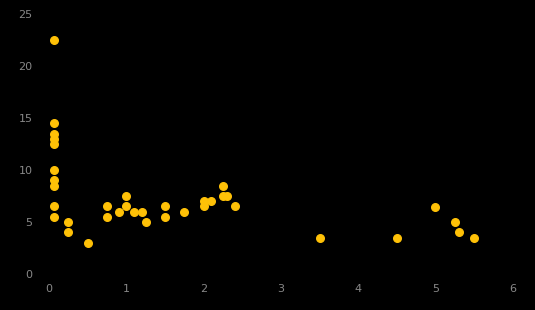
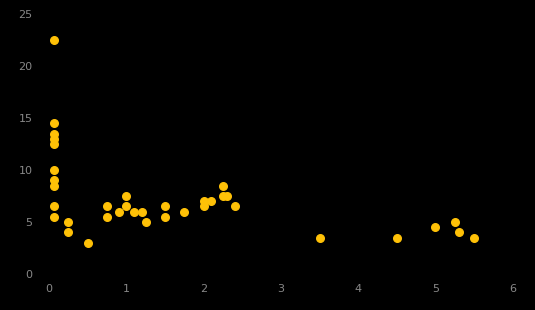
5: 6.4 -> 4.5
